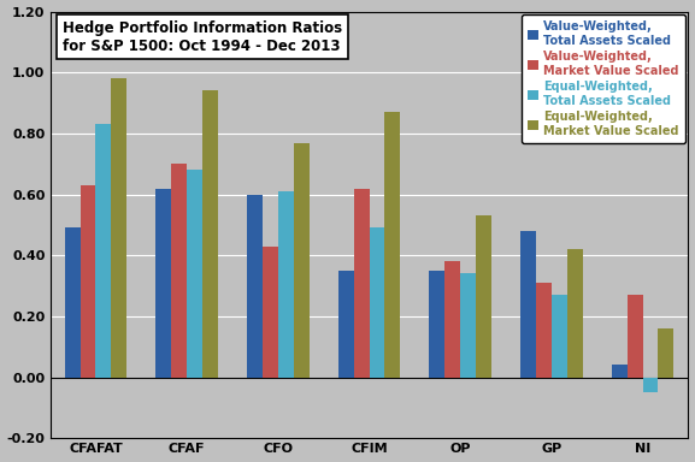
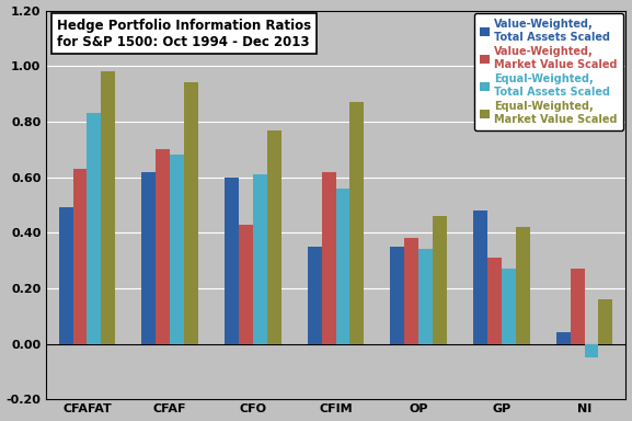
Equal-Weighted, Total Assets Scaled/CFIM: 0.49 -> 0.56
Equal-Weighted, Market Value Scaled/OP: 0.53 -> 0.46
